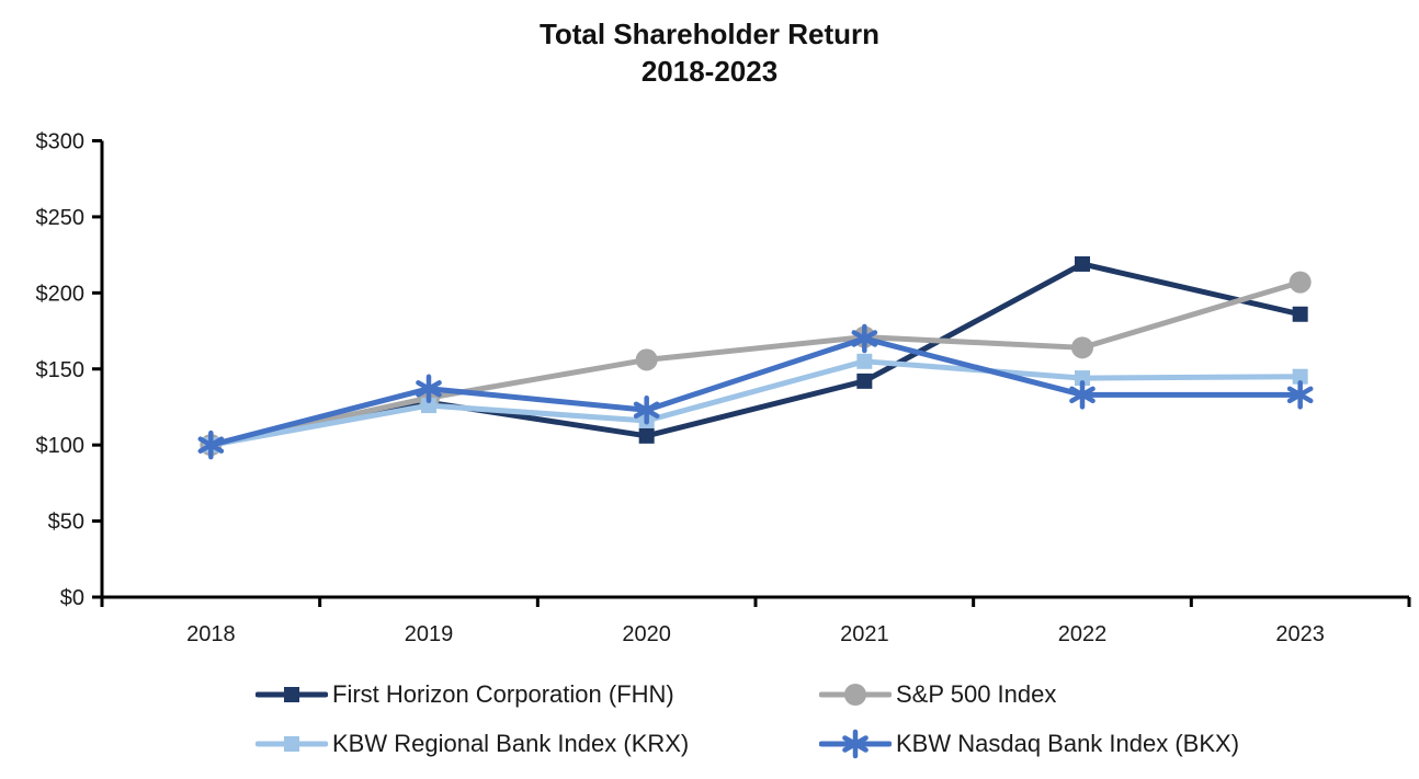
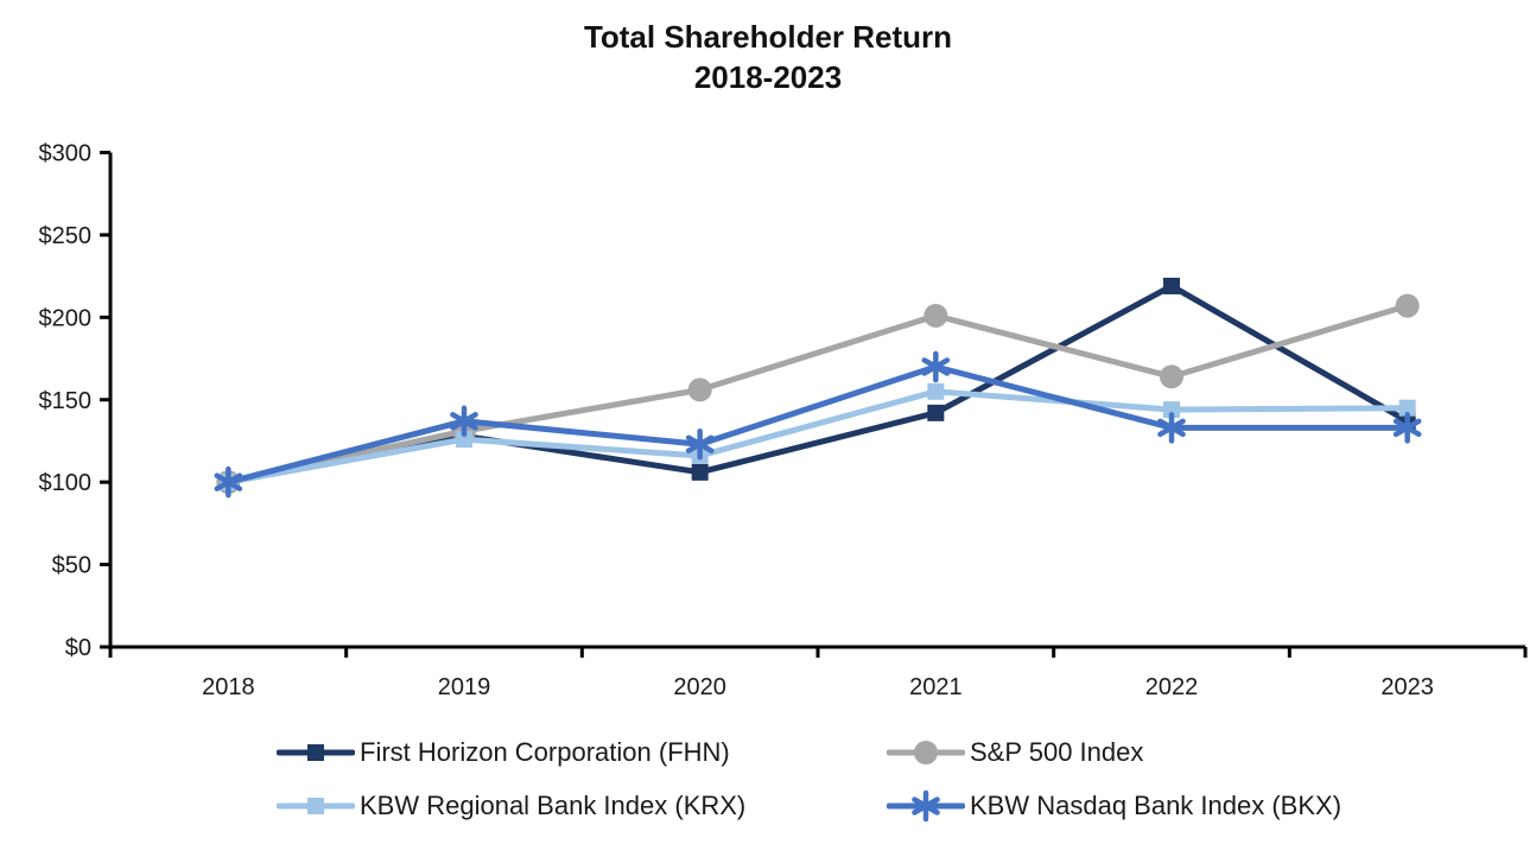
S&P 500 Index/2021: $171 -> $201
First Horizon Corporation (FHN)/2023: $186 -> $137
